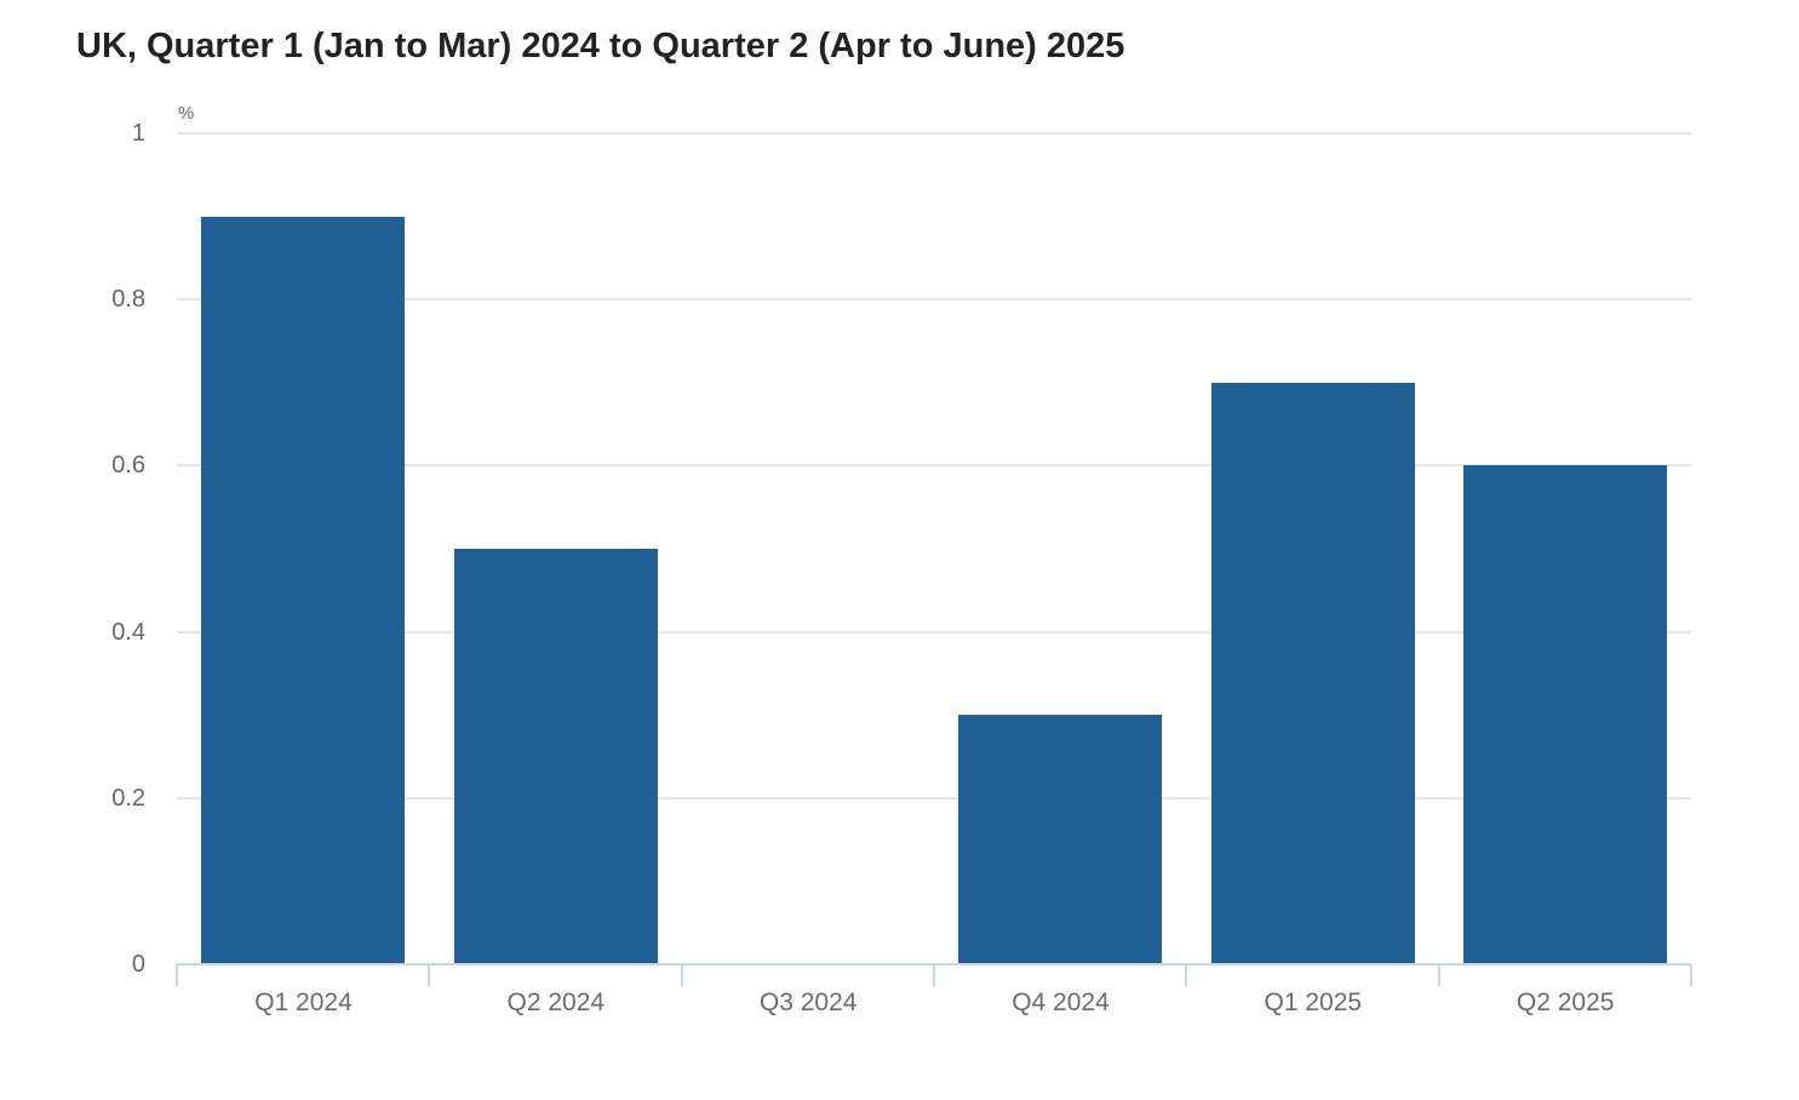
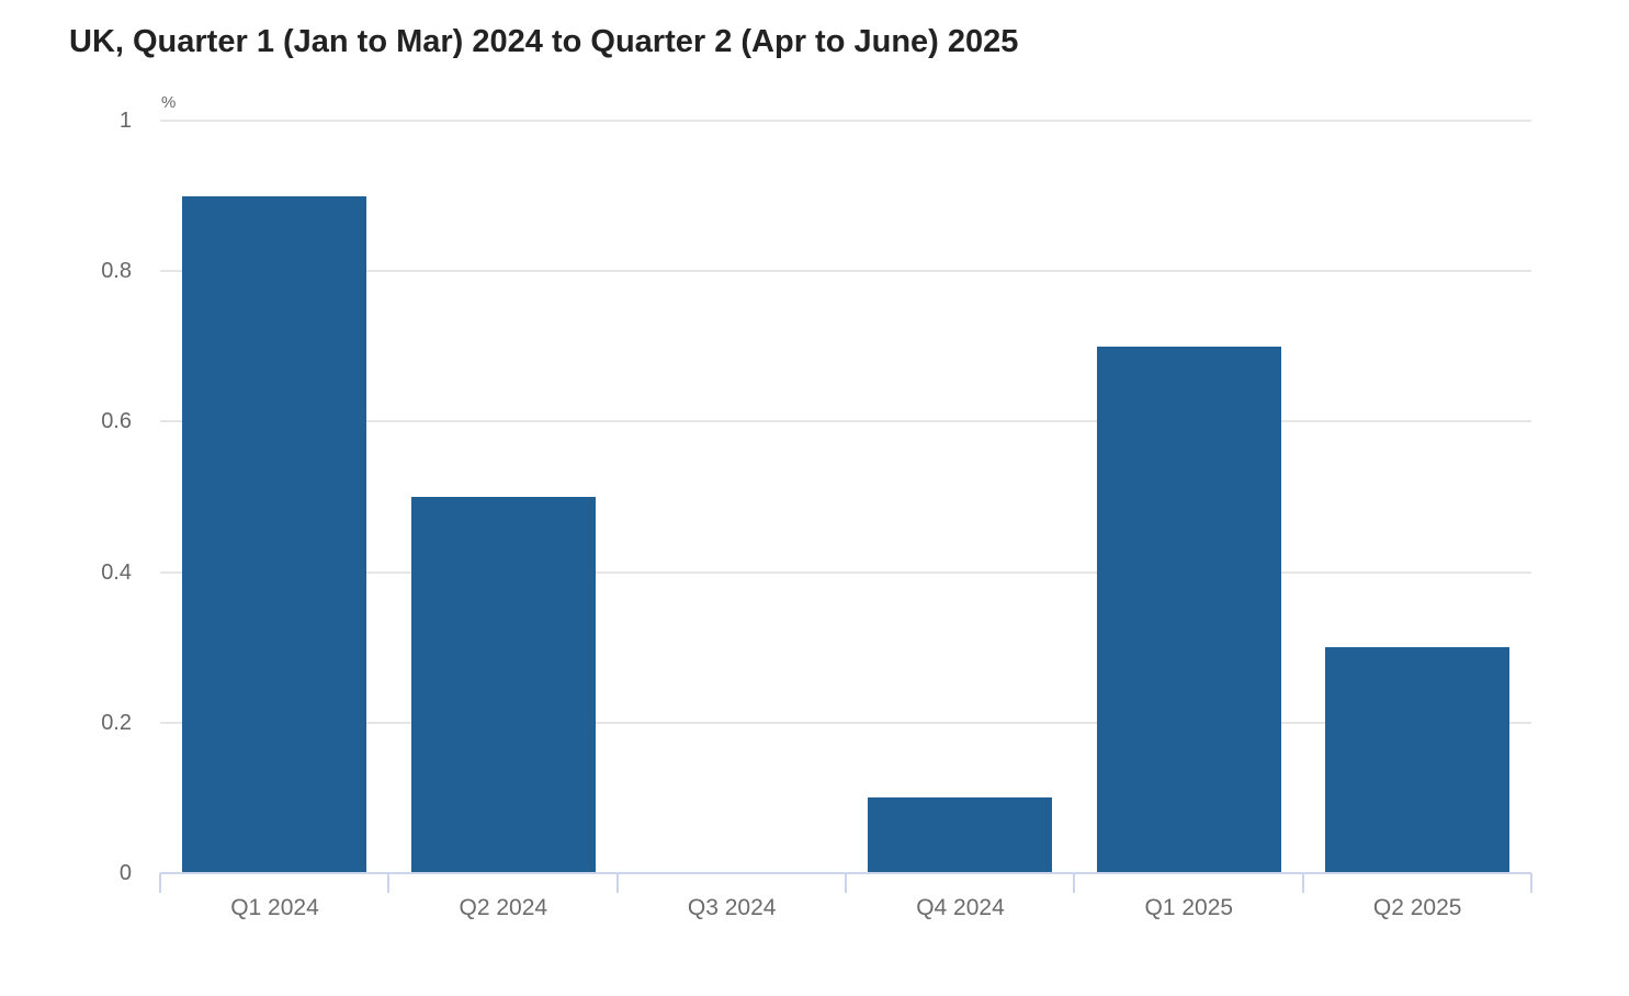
Q4 2024: 0.3 -> 0.1
Q2 2025: 0.6 -> 0.3
